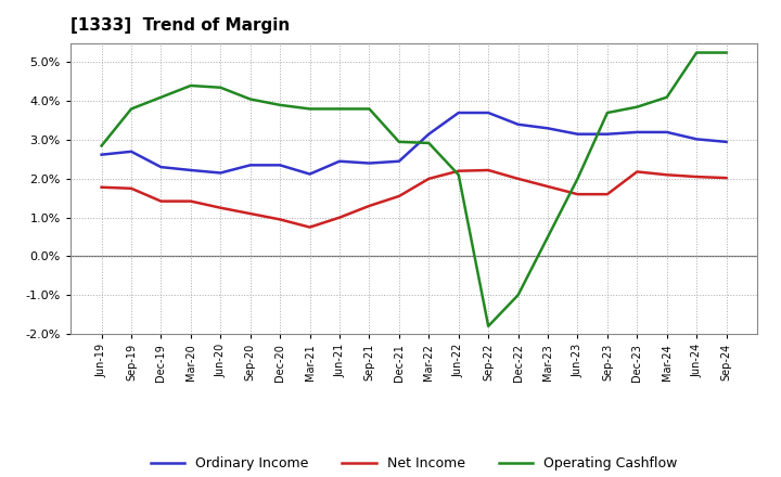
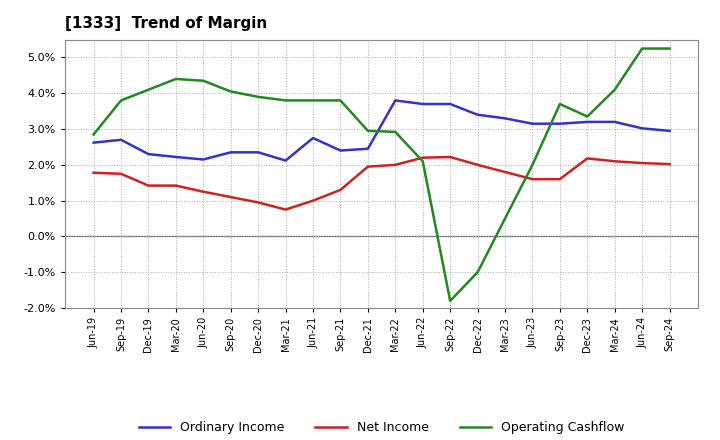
Ordinary Income/Jun-21: 2.45% -> 2.75%
Net Income/Dec-21: 1.55% -> 1.95%
Ordinary Income/Mar-22: 3.15% -> 3.80%
Operating Cashflow/Dec-23: 3.85% -> 3.35%
